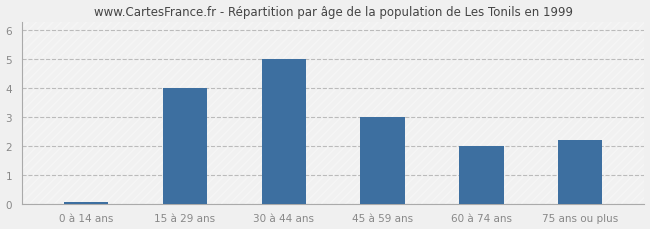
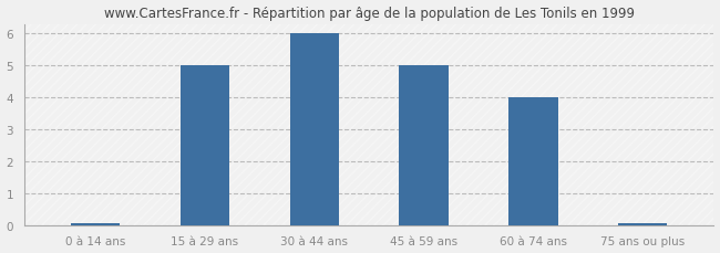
15 à 29 ans: 4.00 -> 5.00
30 à 44 ans: 5.00 -> 6.00
45 à 59 ans: 3.00 -> 5.00
60 à 74 ans: 2.00 -> 4.00
75 ans ou plus: 2.20 -> 0.05
